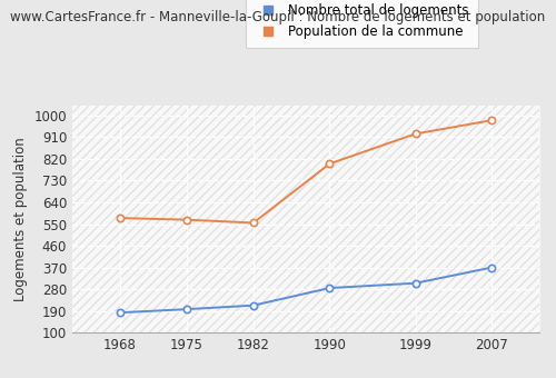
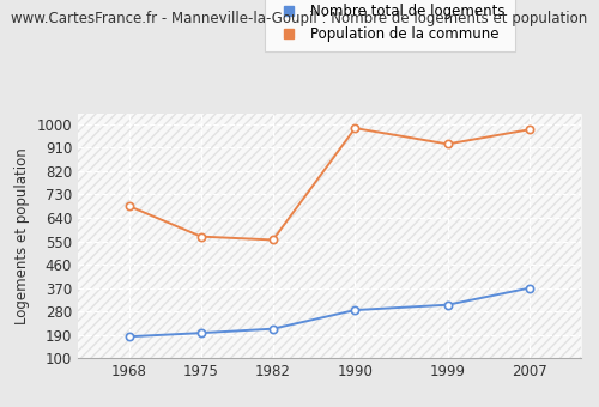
Population de la commune/1968: 575 -> 685
Population de la commune/1990: 800 -> 985
